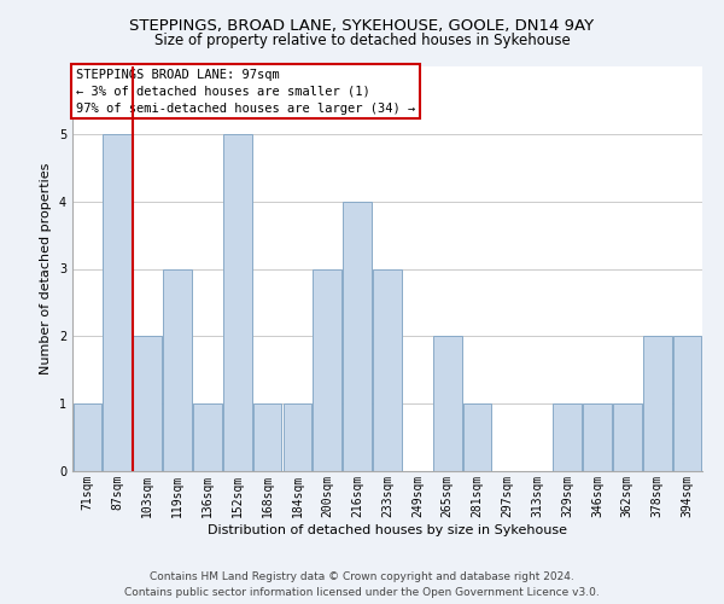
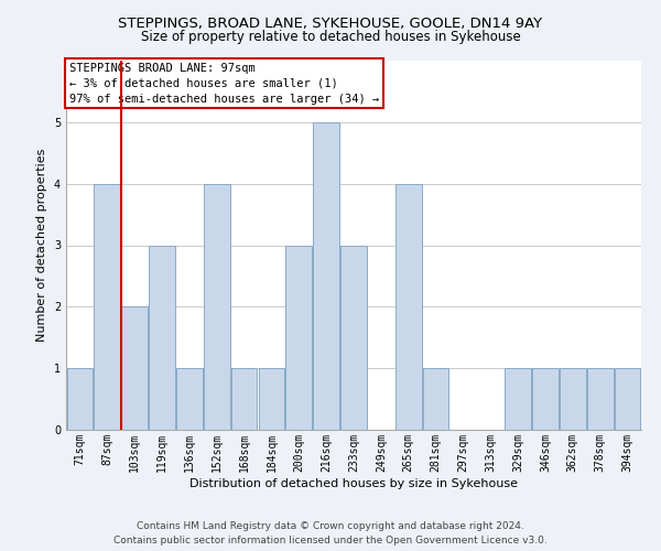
87sqm: 5 -> 4
152sqm: 5 -> 4
216sqm: 4 -> 5
265sqm: 2 -> 4
378sqm: 2 -> 1
394sqm: 2 -> 1
